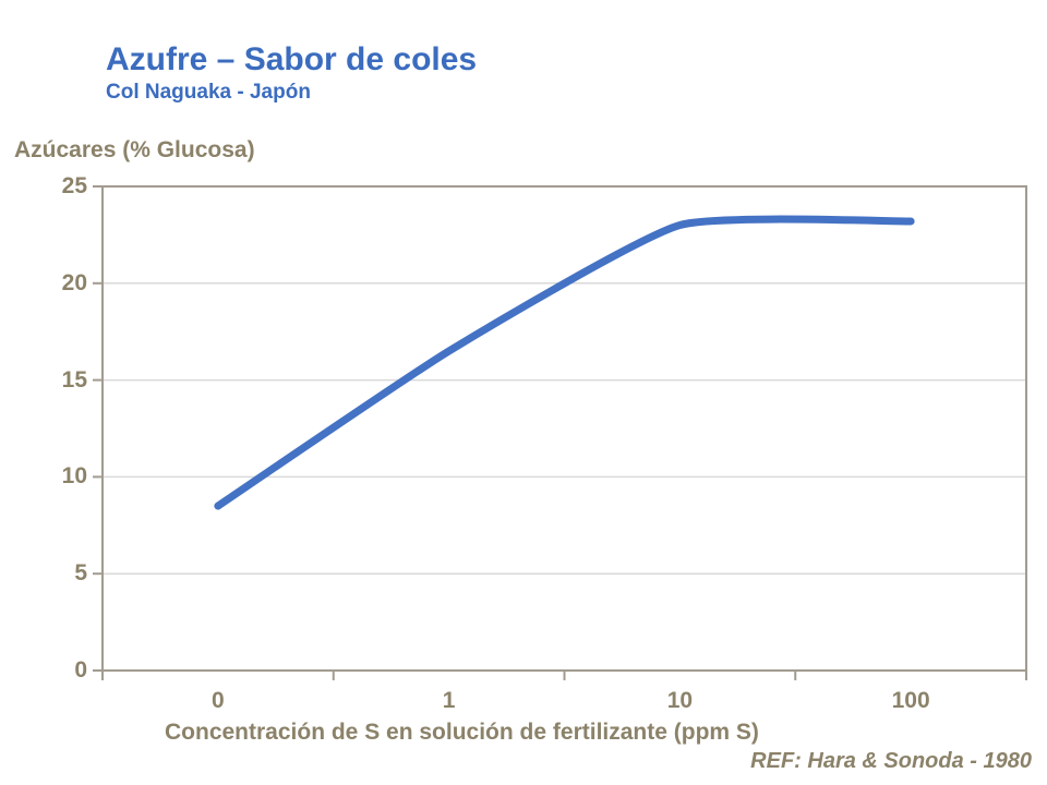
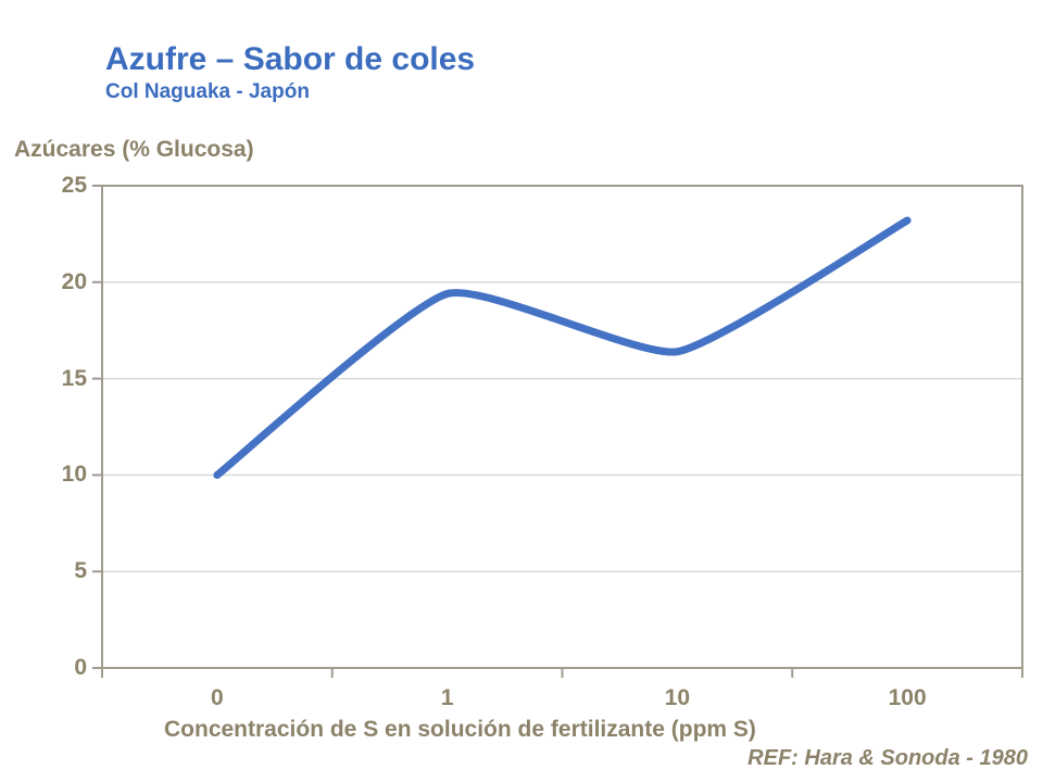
0: 8.5 -> 10.0
1: 16.5 -> 19.4
10: 23.0 -> 16.4
